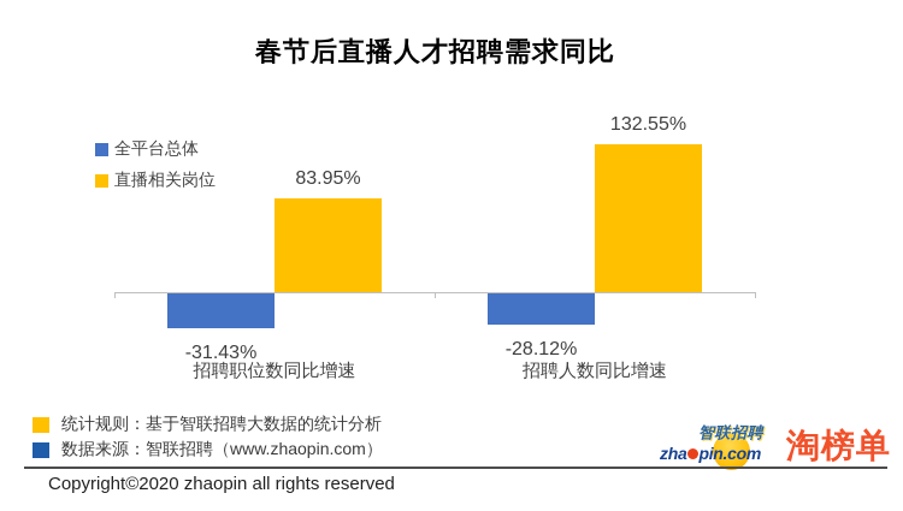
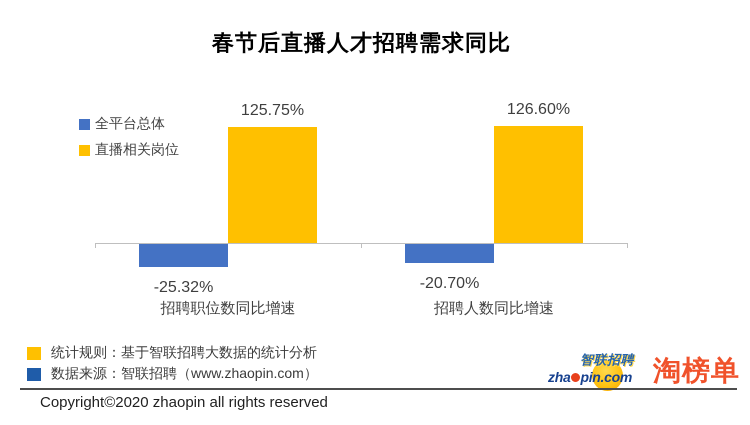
全平台总体/招聘职位数同比增速: -31.43% -> -25.32%
直播相关岗位/招聘职位数同比增速: 83.95% -> 125.75%
全平台总体/招聘人数同比增速: -28.12% -> -20.70%
直播相关岗位/招聘人数同比增速: 132.55% -> 126.60%
